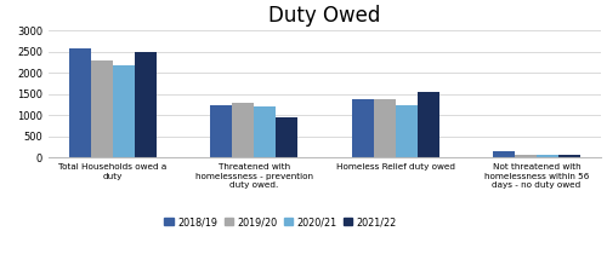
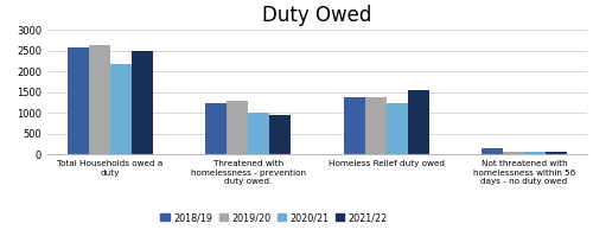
2019/20/Total Households owed a duty: 2300 -> 2640
2020/21/Threatened with homelessness - prevention duty owed.: 1200 -> 1000
